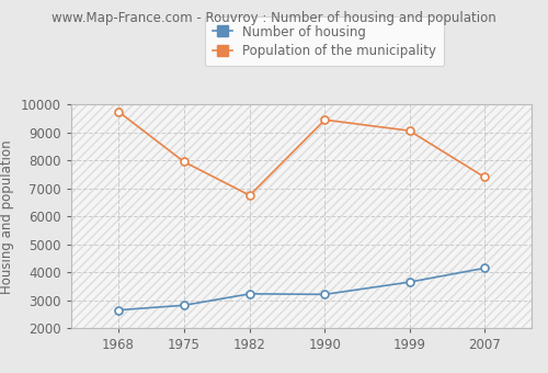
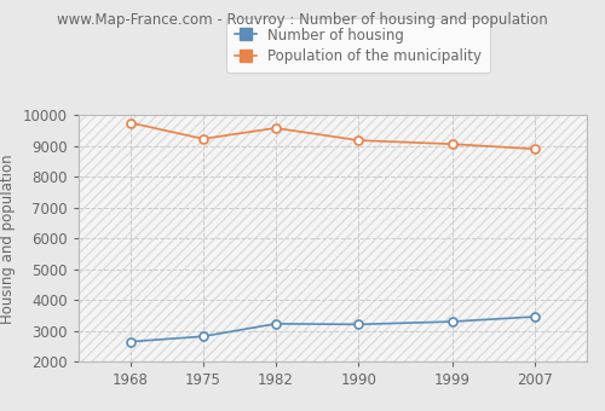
Population of the municipality/1975: 7950 -> 9230
Population of the municipality/1982: 6750 -> 9580
Population of the municipality/1990: 9450 -> 9180
Number of housing/1999: 3650 -> 3300
Number of housing/2007: 4150 -> 3460
Population of the municipality/2007: 7400 -> 8900
